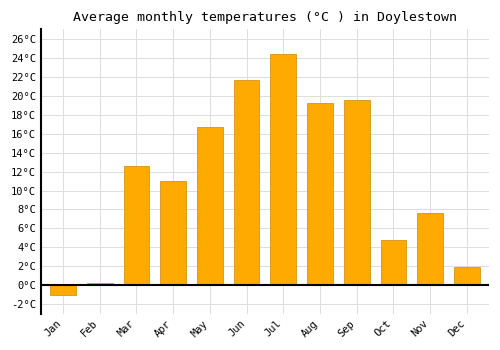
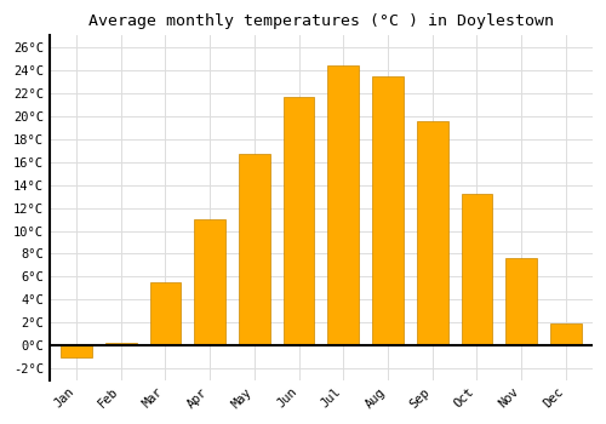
Mar: 12.6°C -> 5.5°C
Aug: 19.2°C -> 23.5°C
Oct: 4.8°C -> 13.2°C
